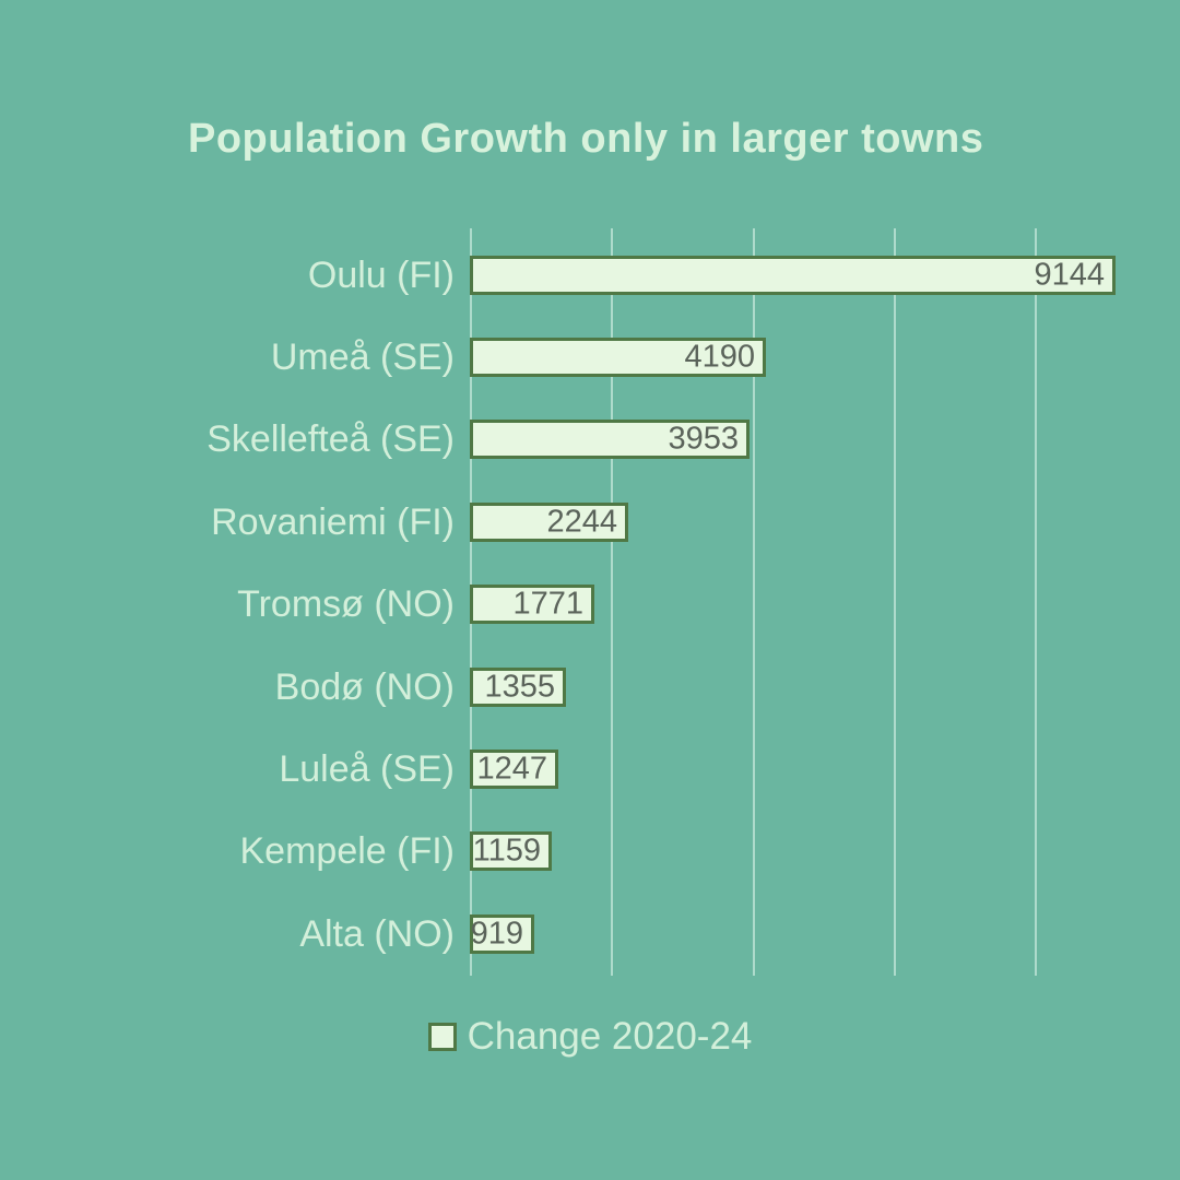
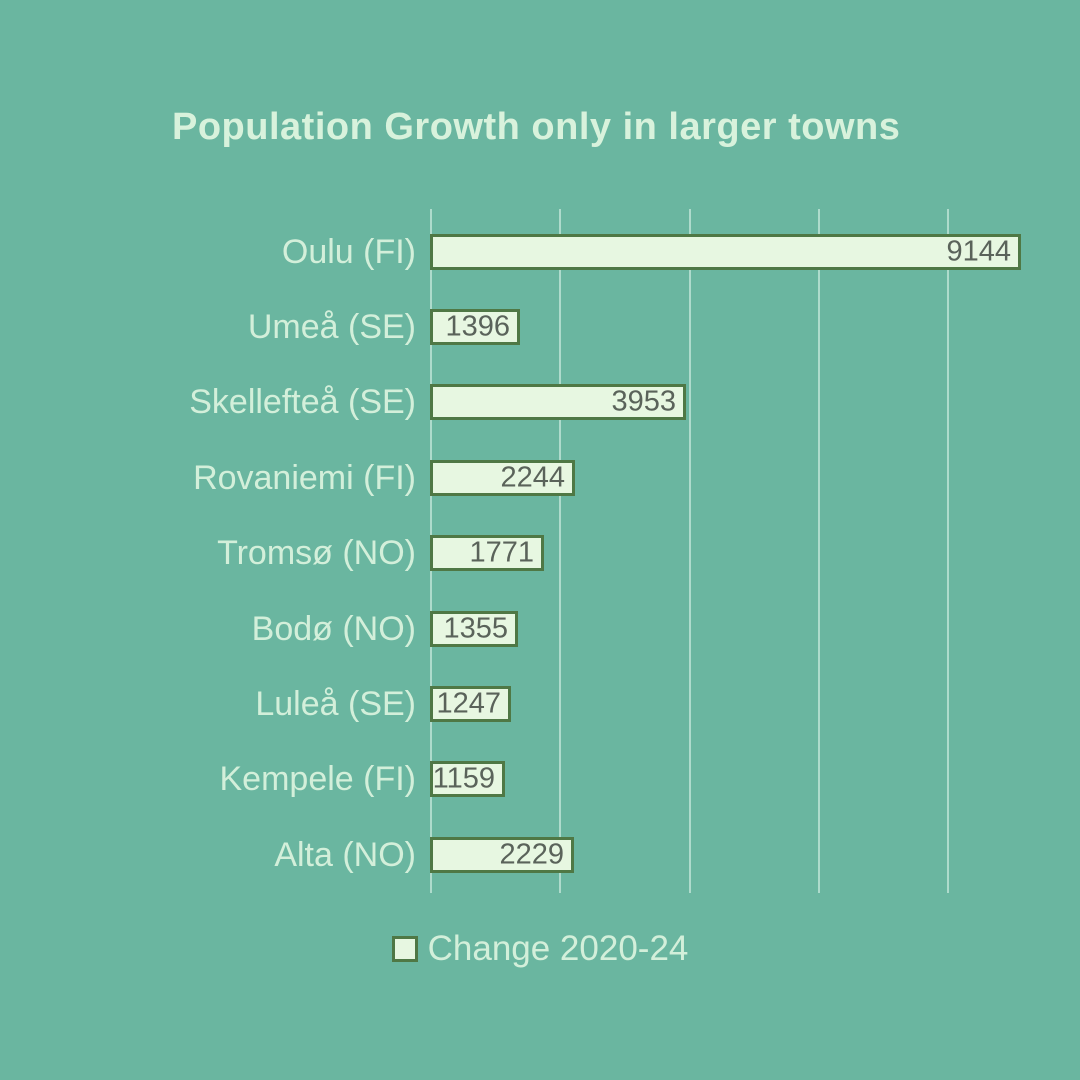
Umeå (SE): 4190 -> 1396
Alta (NO): 919 -> 2229
